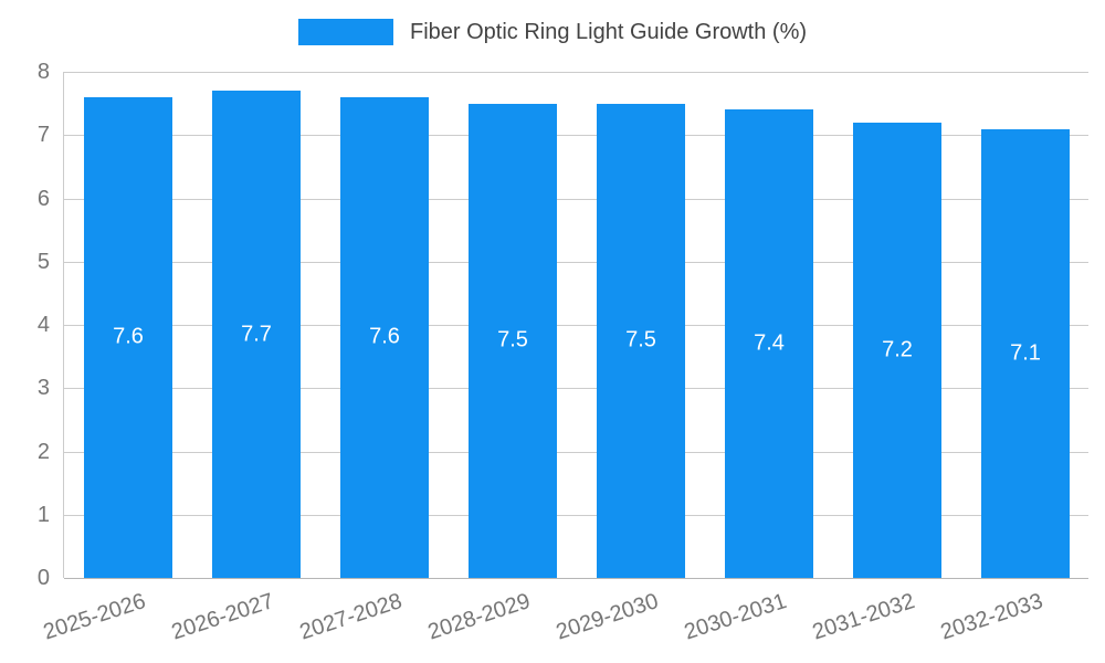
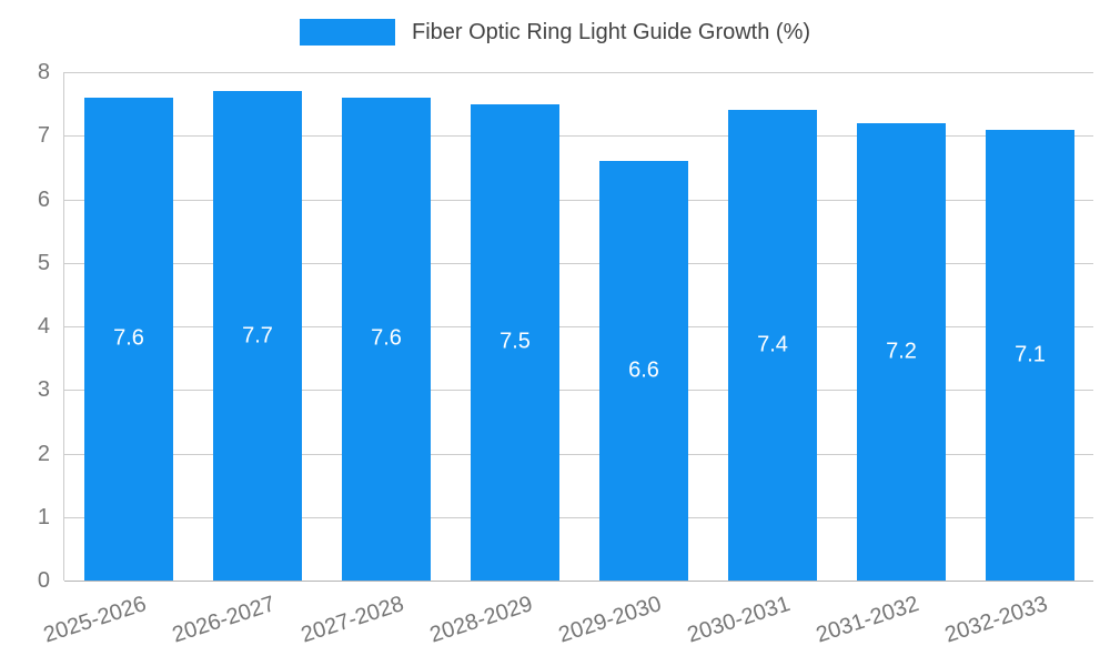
2029-2030: 7.5 -> 6.6
